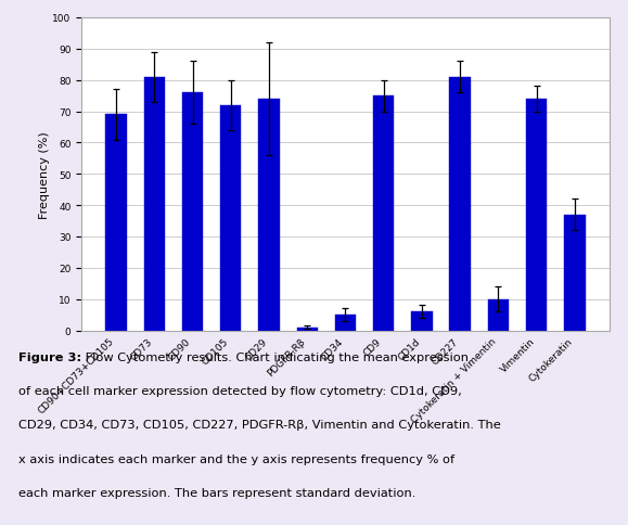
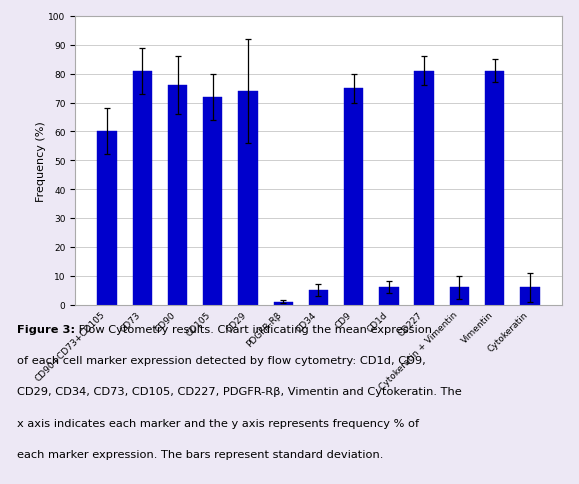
CD90+CD73+CD105: 69 -> 60
Cytokeratin + Vimentin: 10 -> 6
Vimentin: 74 -> 81
Cytokeratin: 37 -> 6
